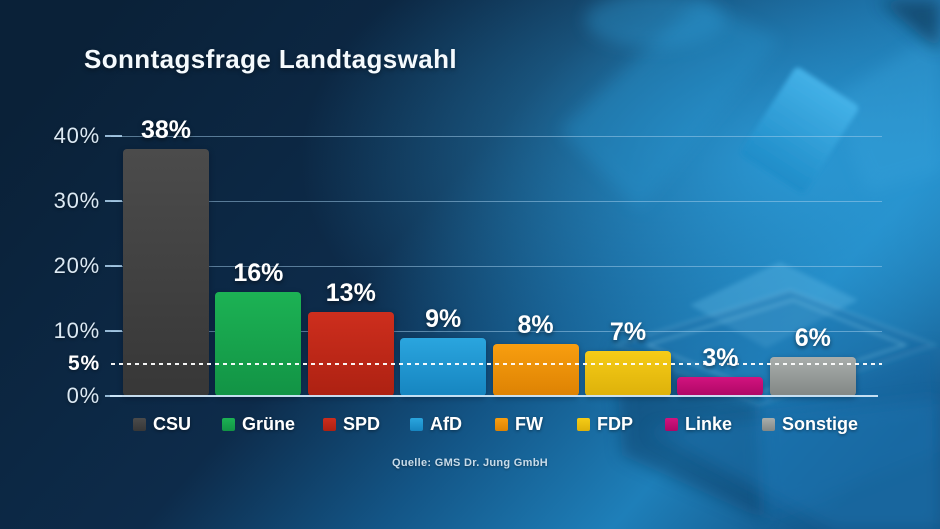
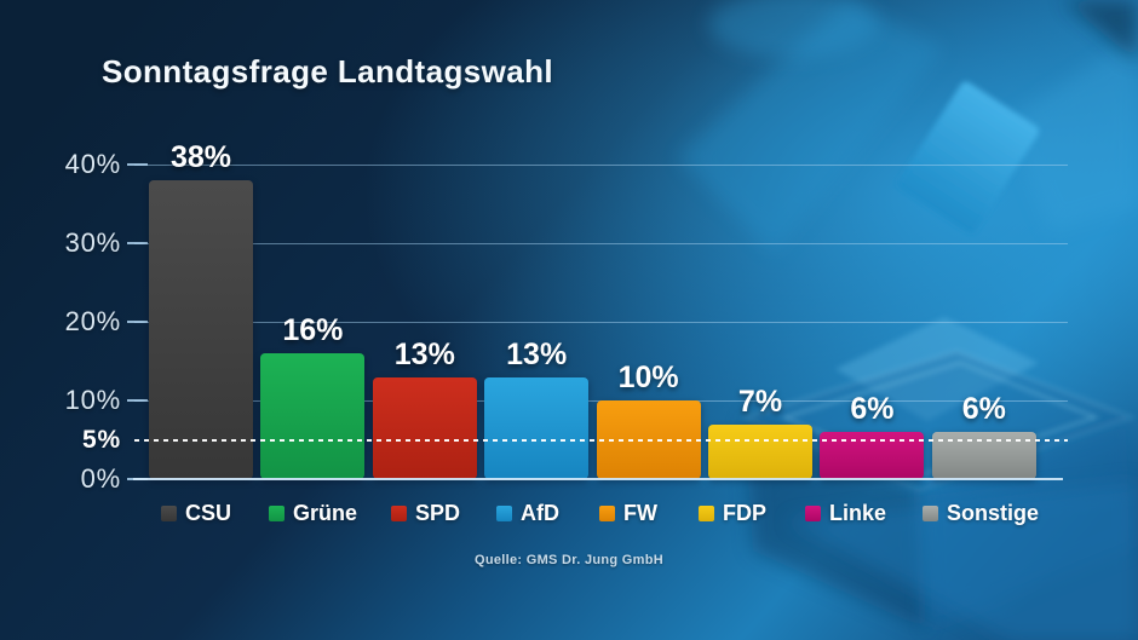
AfD: 9% -> 13%
FW: 8% -> 10%
Linke: 3% -> 6%
